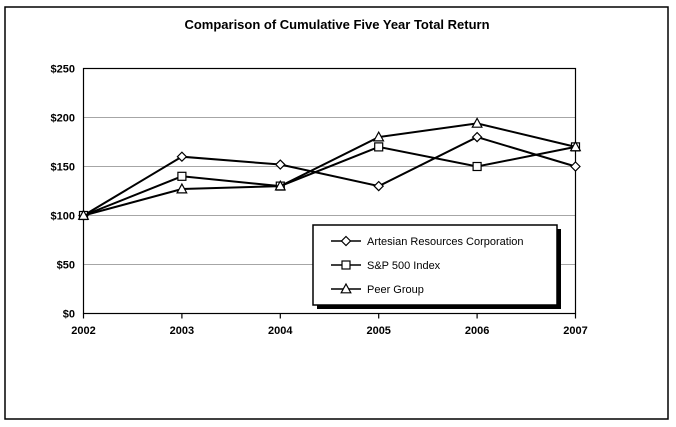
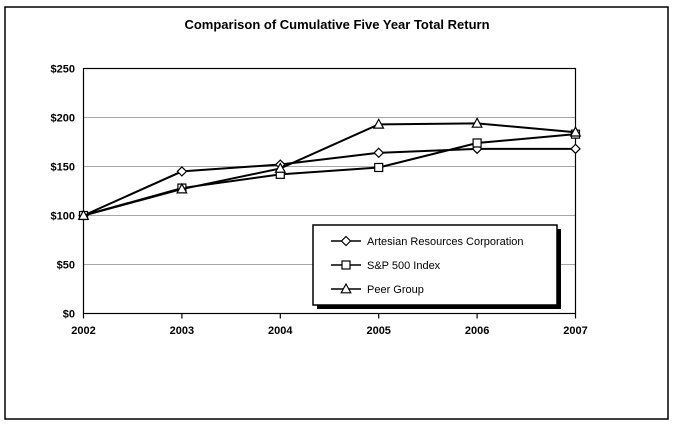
Artesian Resources Corporation/2003: $160 -> $140
S&P 500 Index/2003: $140 -> $130
S&P 500 Index/2004: $130 -> $140
Peer Group/2004: $130 -> $150
Artesian Resources Corporation/2005: $130 -> $160
S&P 500 Index/2005: $170 -> $150
Peer Group/2005: $180 -> $190
Artesian Resources Corporation/2006: $180 -> $170
S&P 500 Index/2006: $150 -> $170
Artesian Resources Corporation/2007: $150 -> $170
S&P 500 Index/2007: $170 -> $180
Peer Group/2007: $170 -> $180
